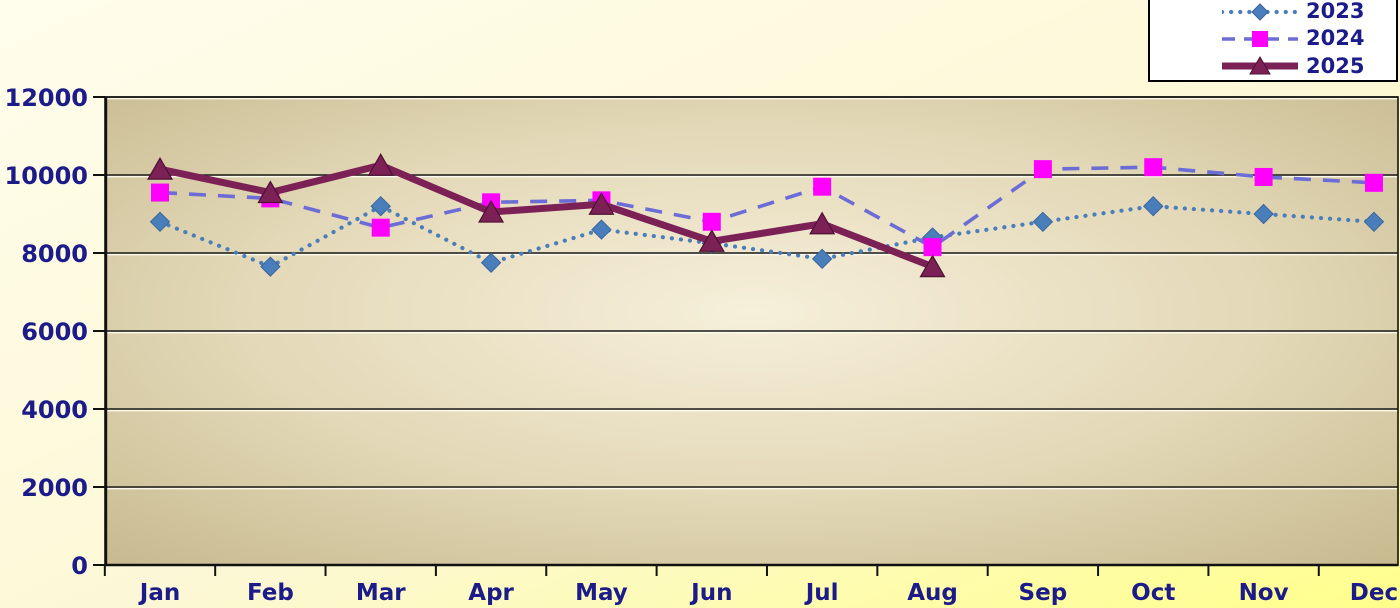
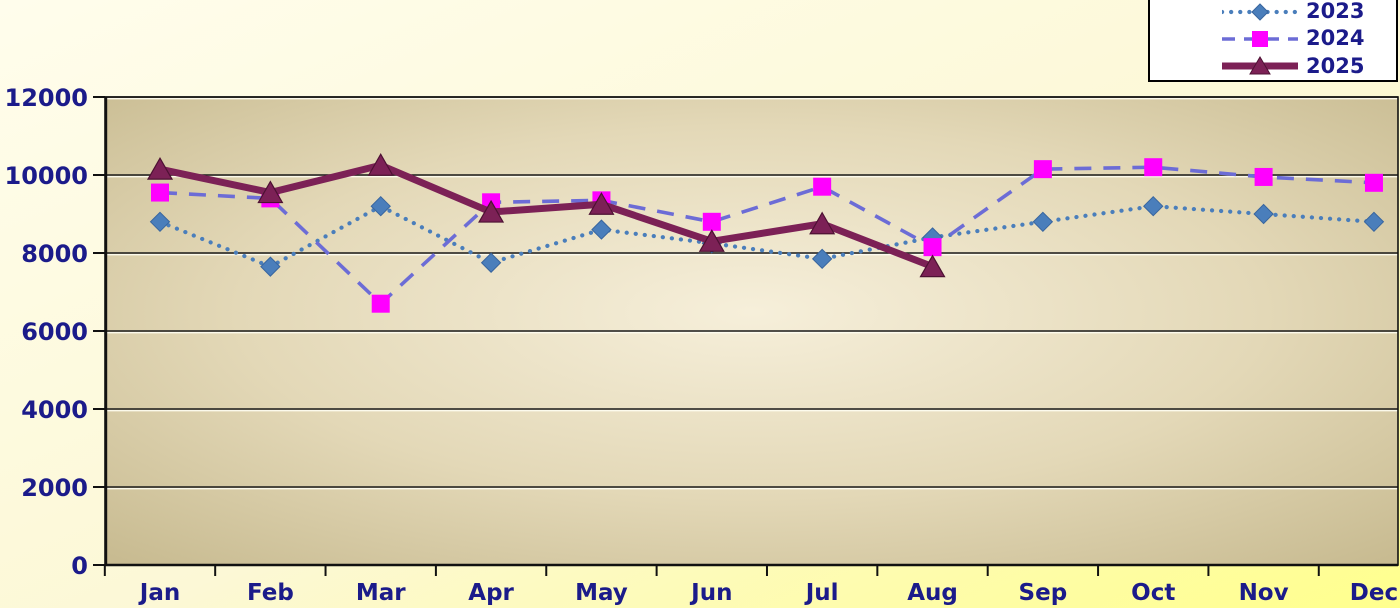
2024/Mar: 8600 -> 6700
